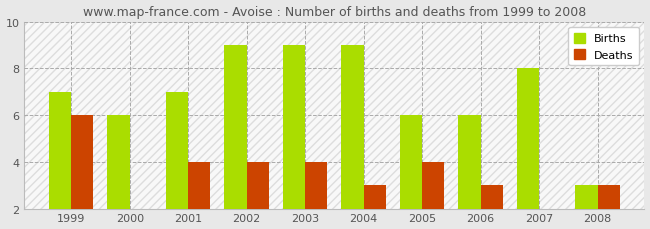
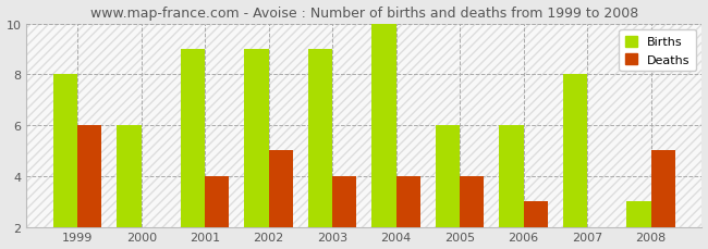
Births/1999: 7 -> 8
Births/2001: 7 -> 9
Deaths/2002: 4 -> 5
Births/2004: 9 -> 10
Deaths/2004: 3 -> 4
Deaths/2008: 3 -> 5
